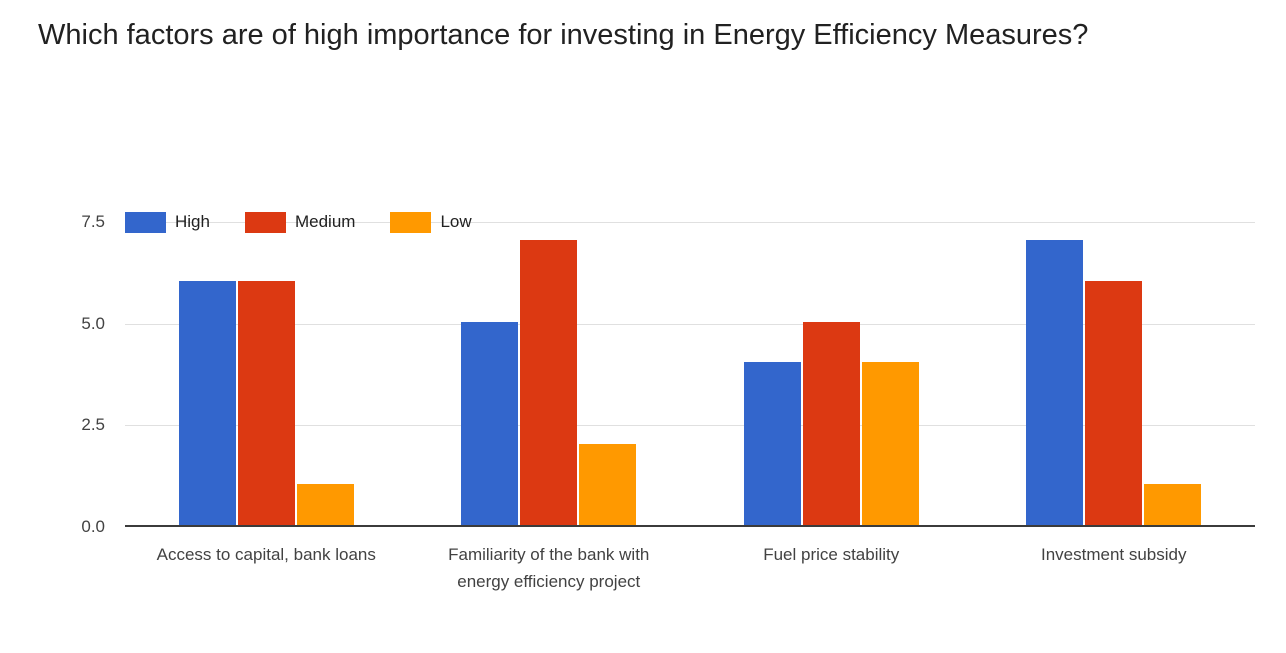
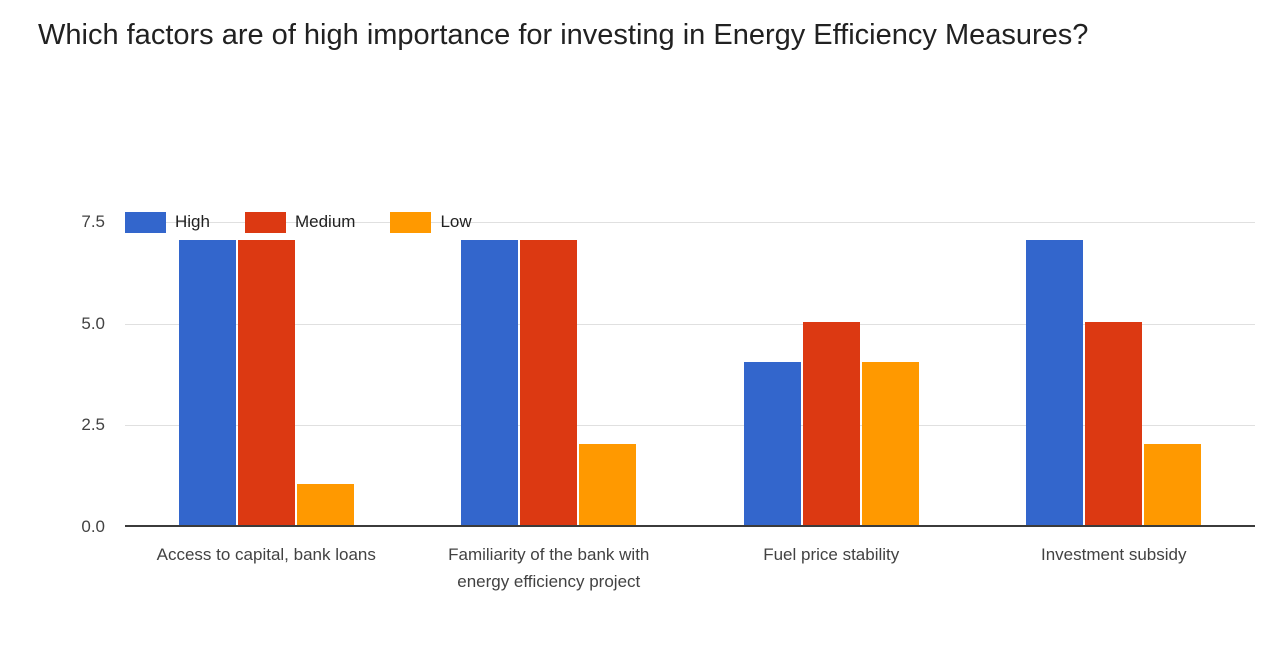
High/Access to capital, bank loans: 6 -> 7
Medium/Access to capital, bank loans: 6 -> 7
High/Familiarity of the bank with energy efficiency project: 5 -> 7
Medium/Investment subsidy: 6 -> 5
Low/Investment subsidy: 1 -> 2
